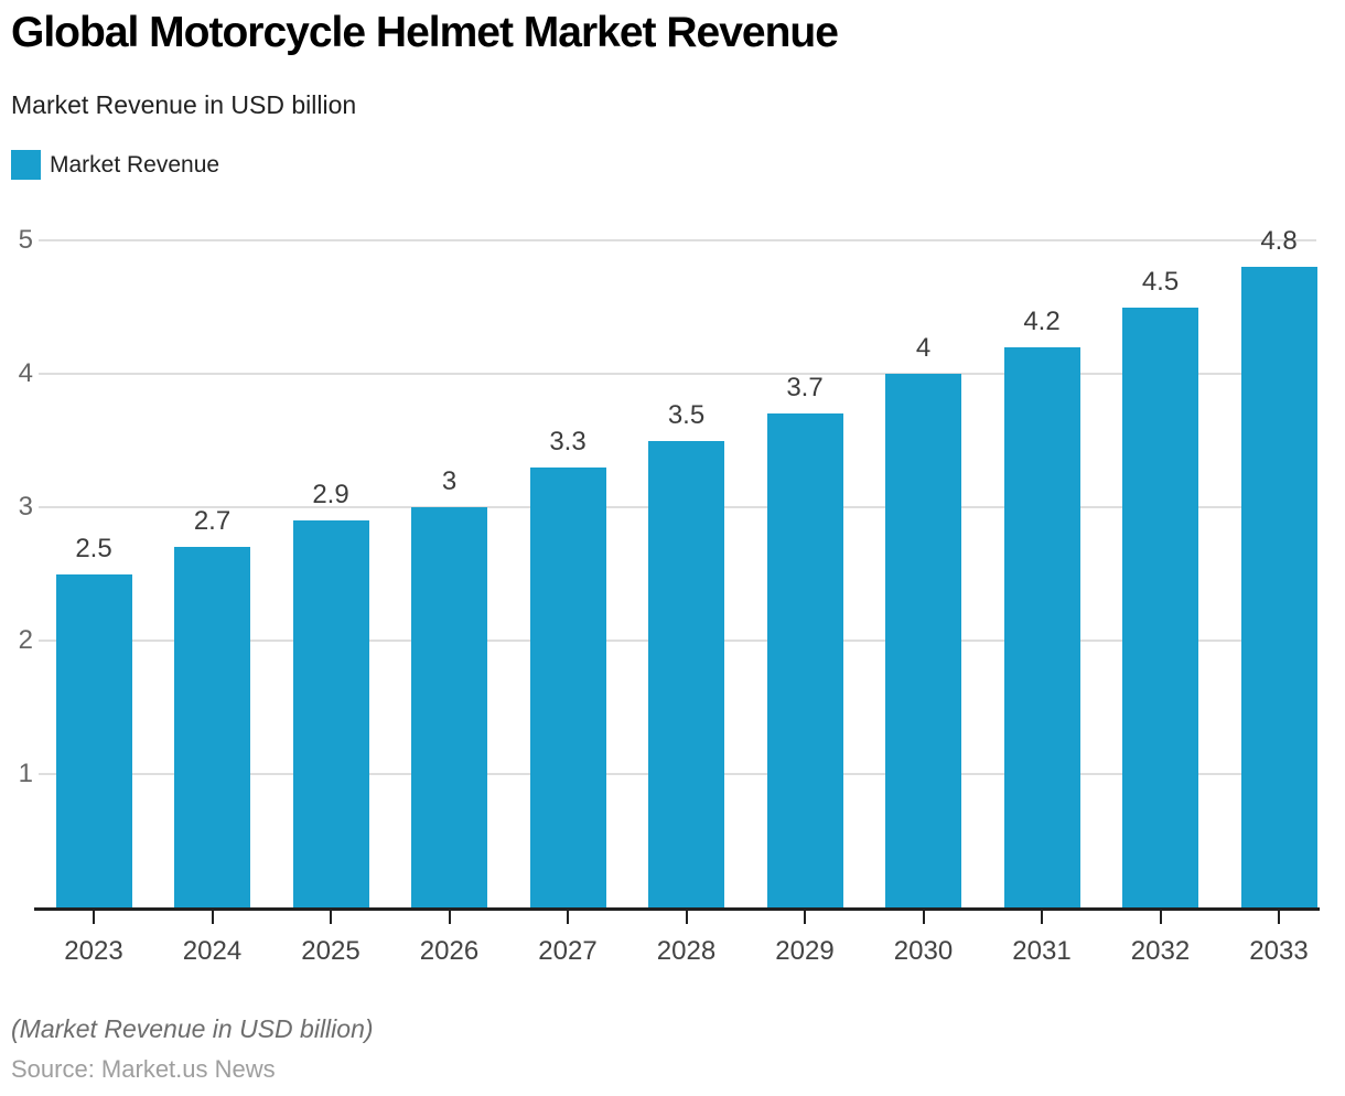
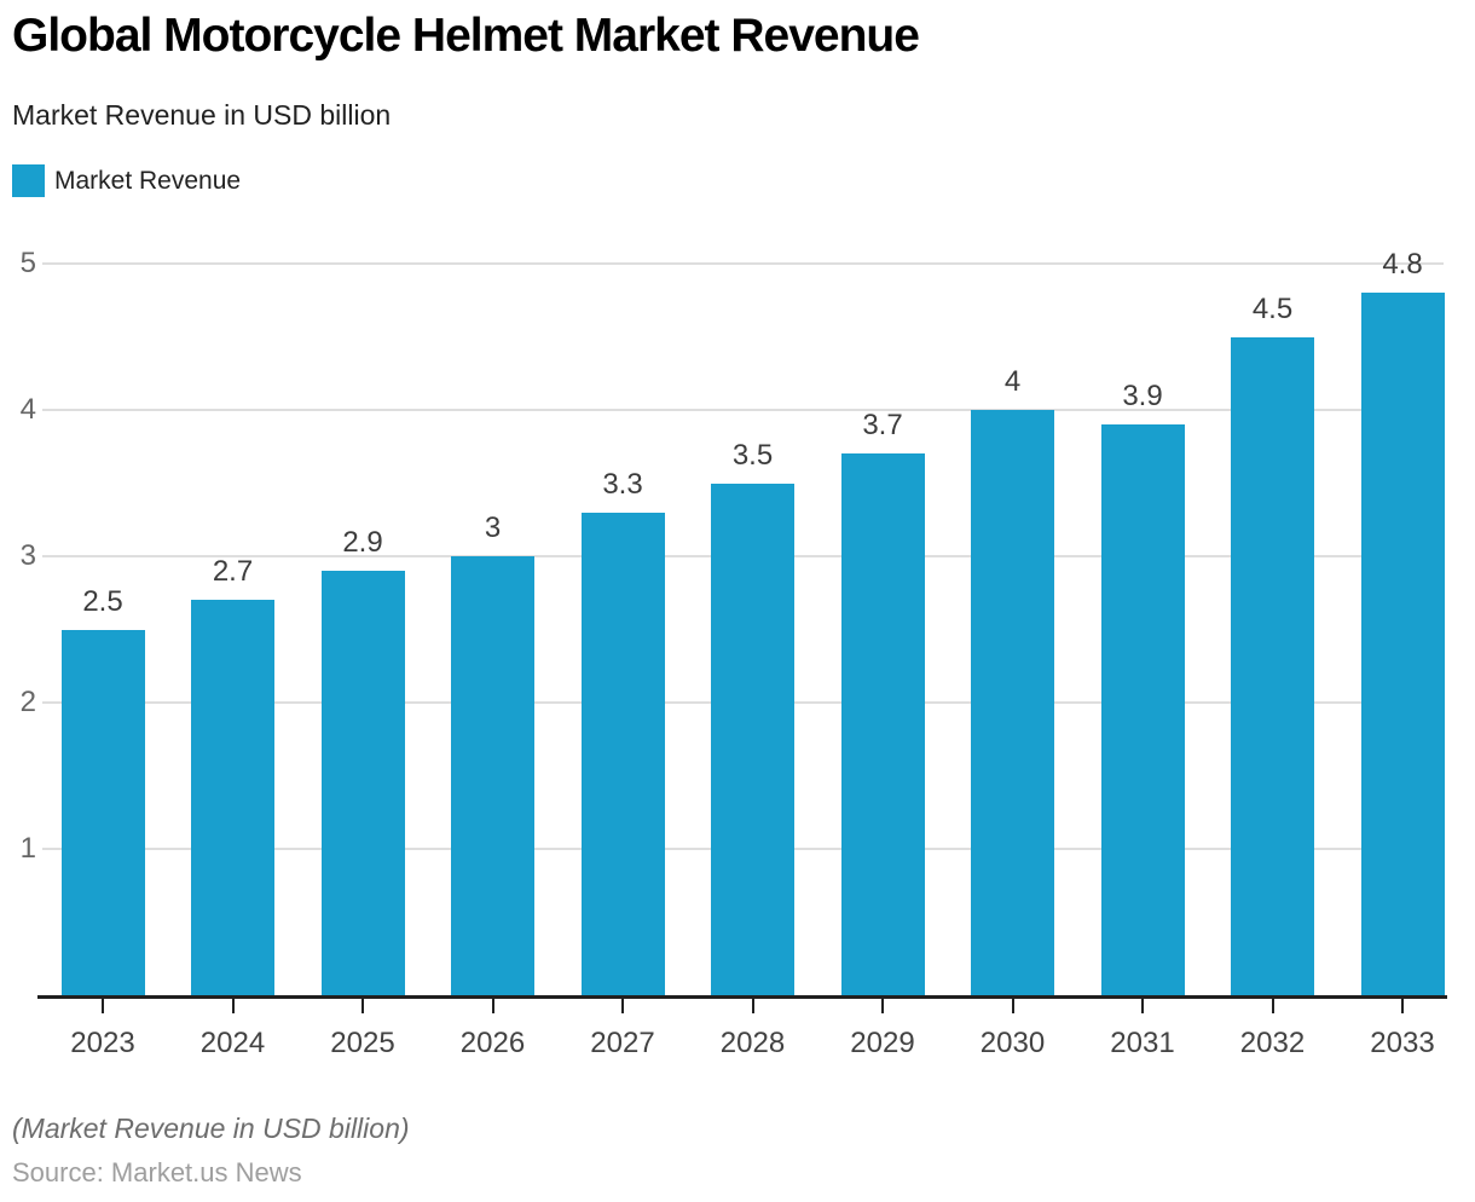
2031: 4.2 -> 3.9
